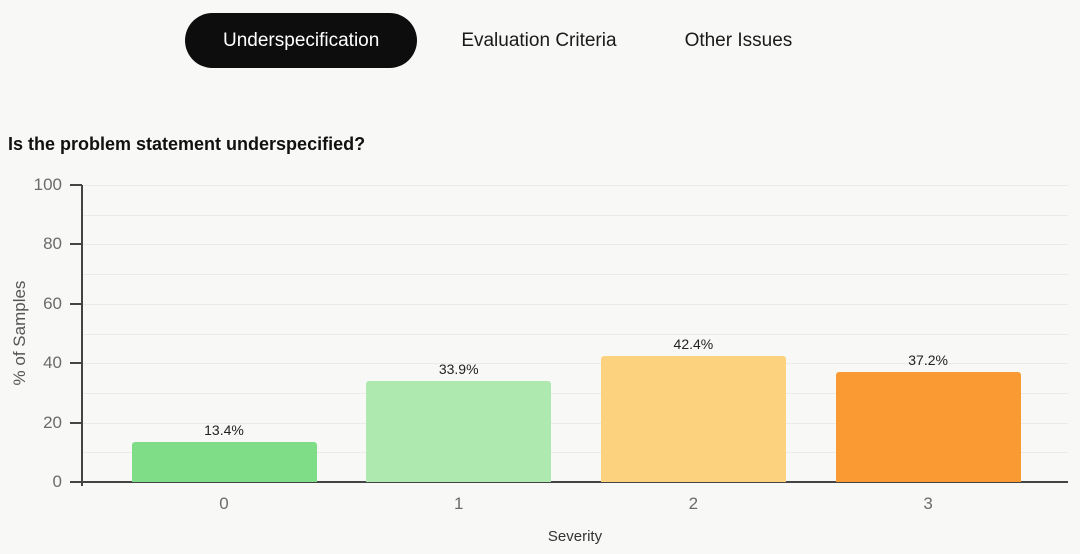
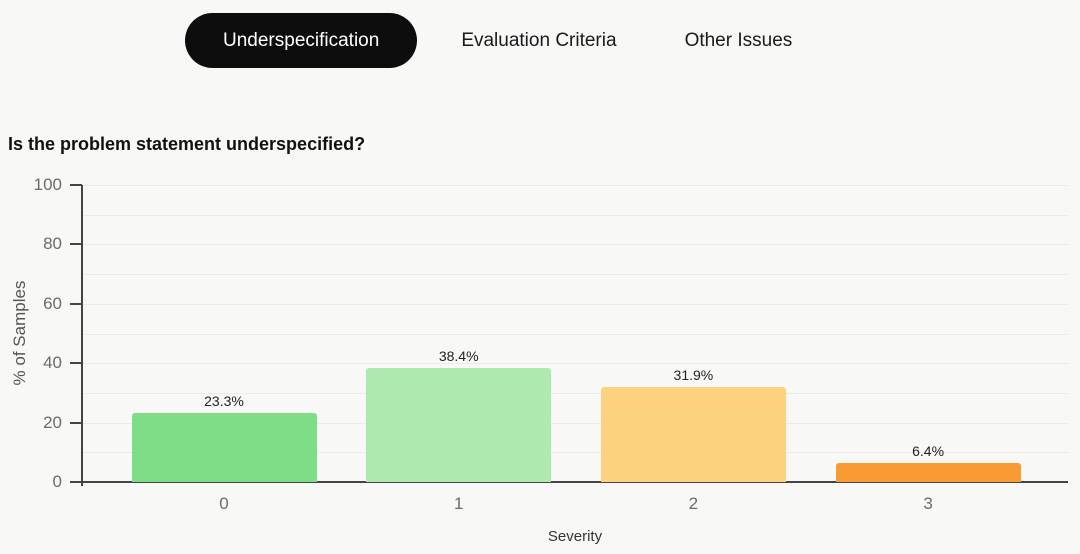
0: 13.4% -> 23.3%
1: 33.9% -> 38.4%
2: 42.4% -> 31.9%
3: 37.2% -> 6.4%
